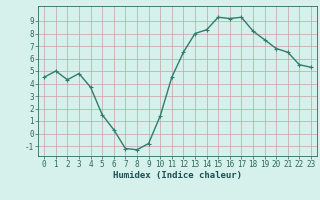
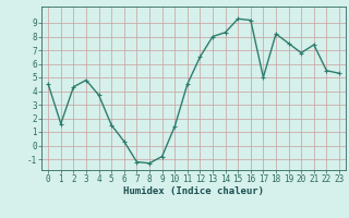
1: 5.0 -> 1.6
17: 9.3 -> 5.0
21: 6.5 -> 7.4
